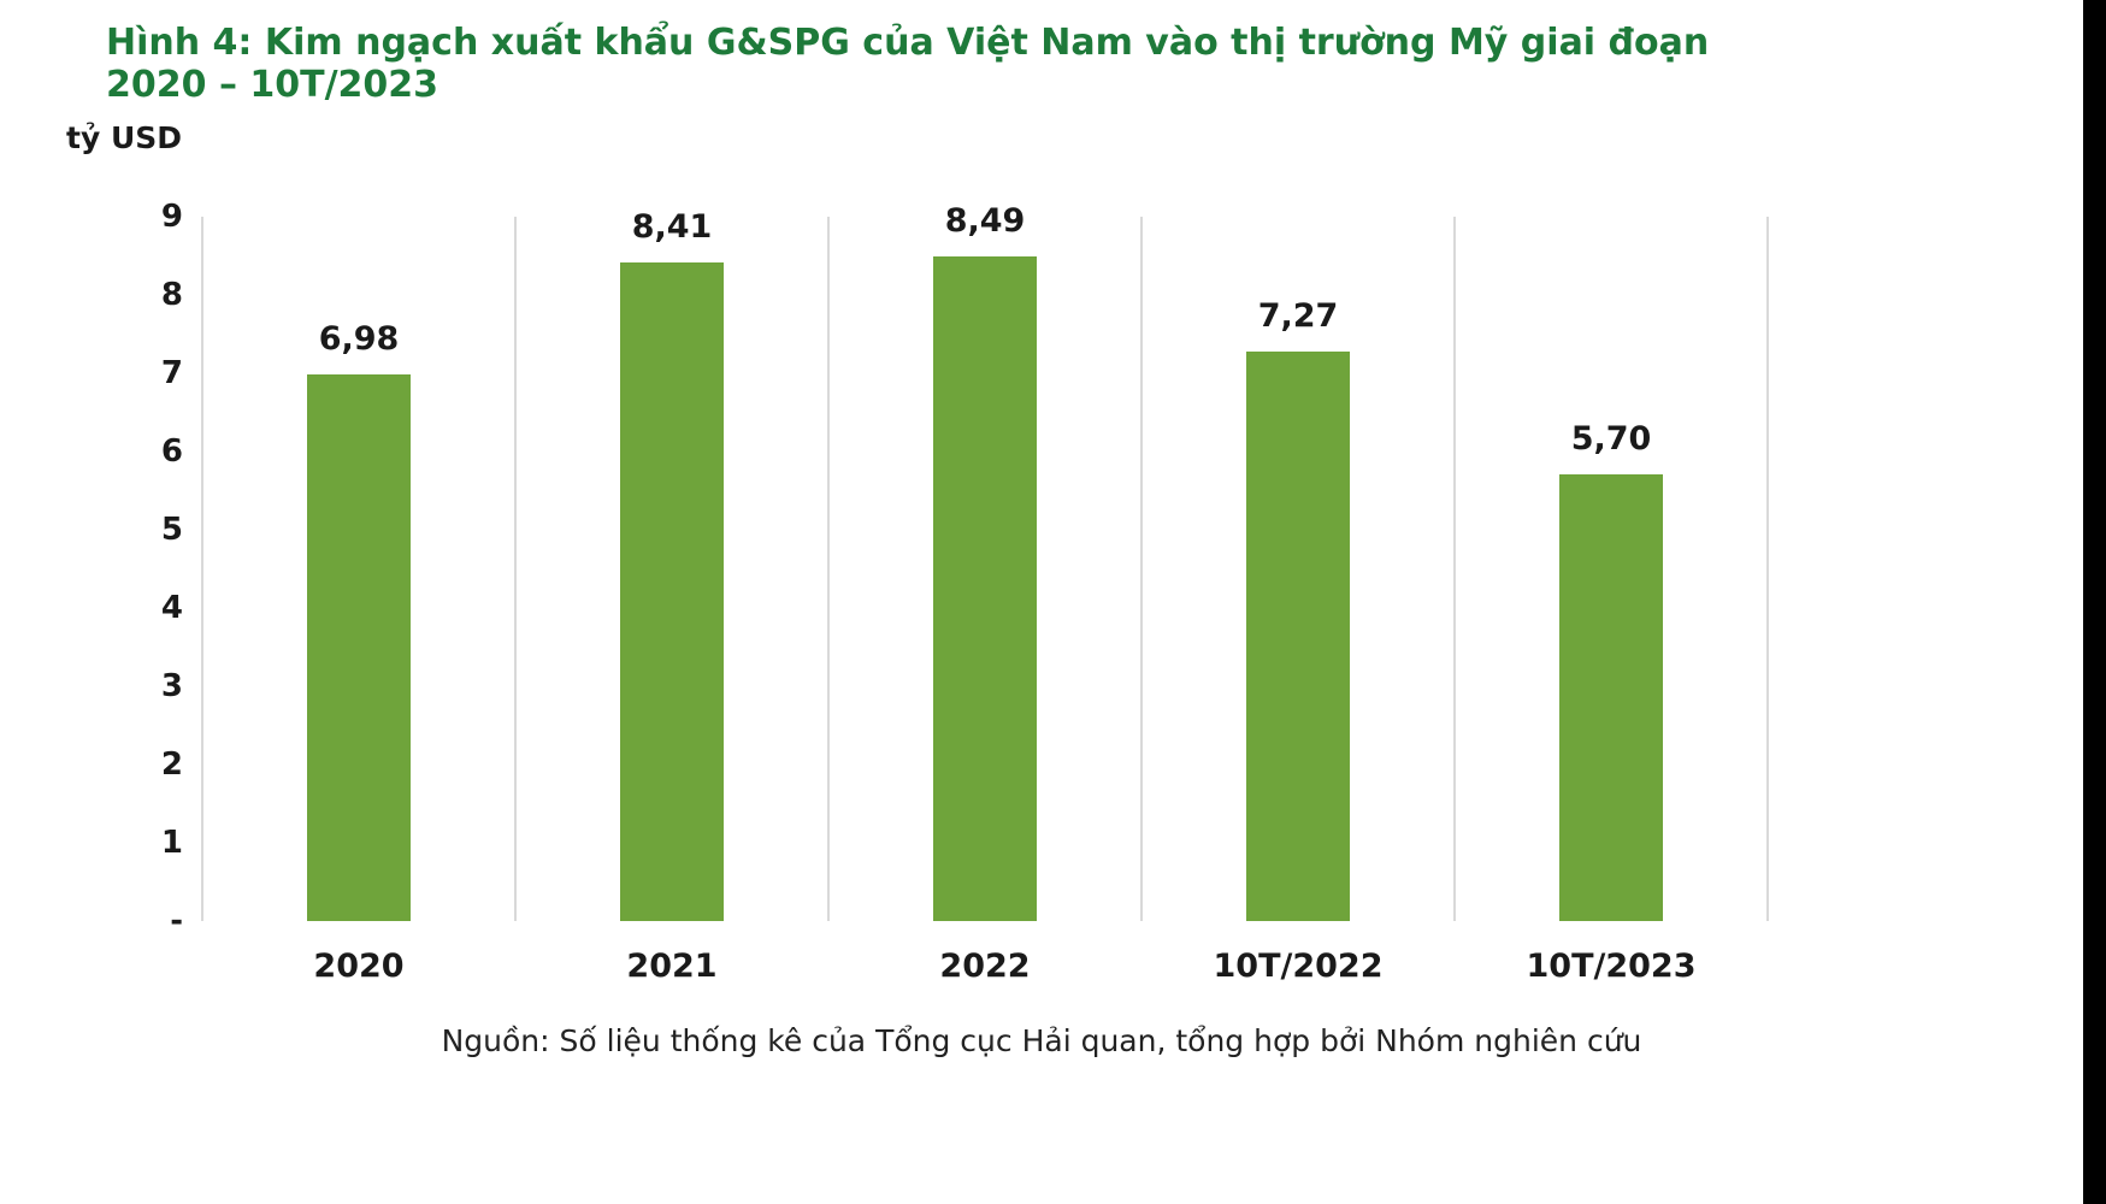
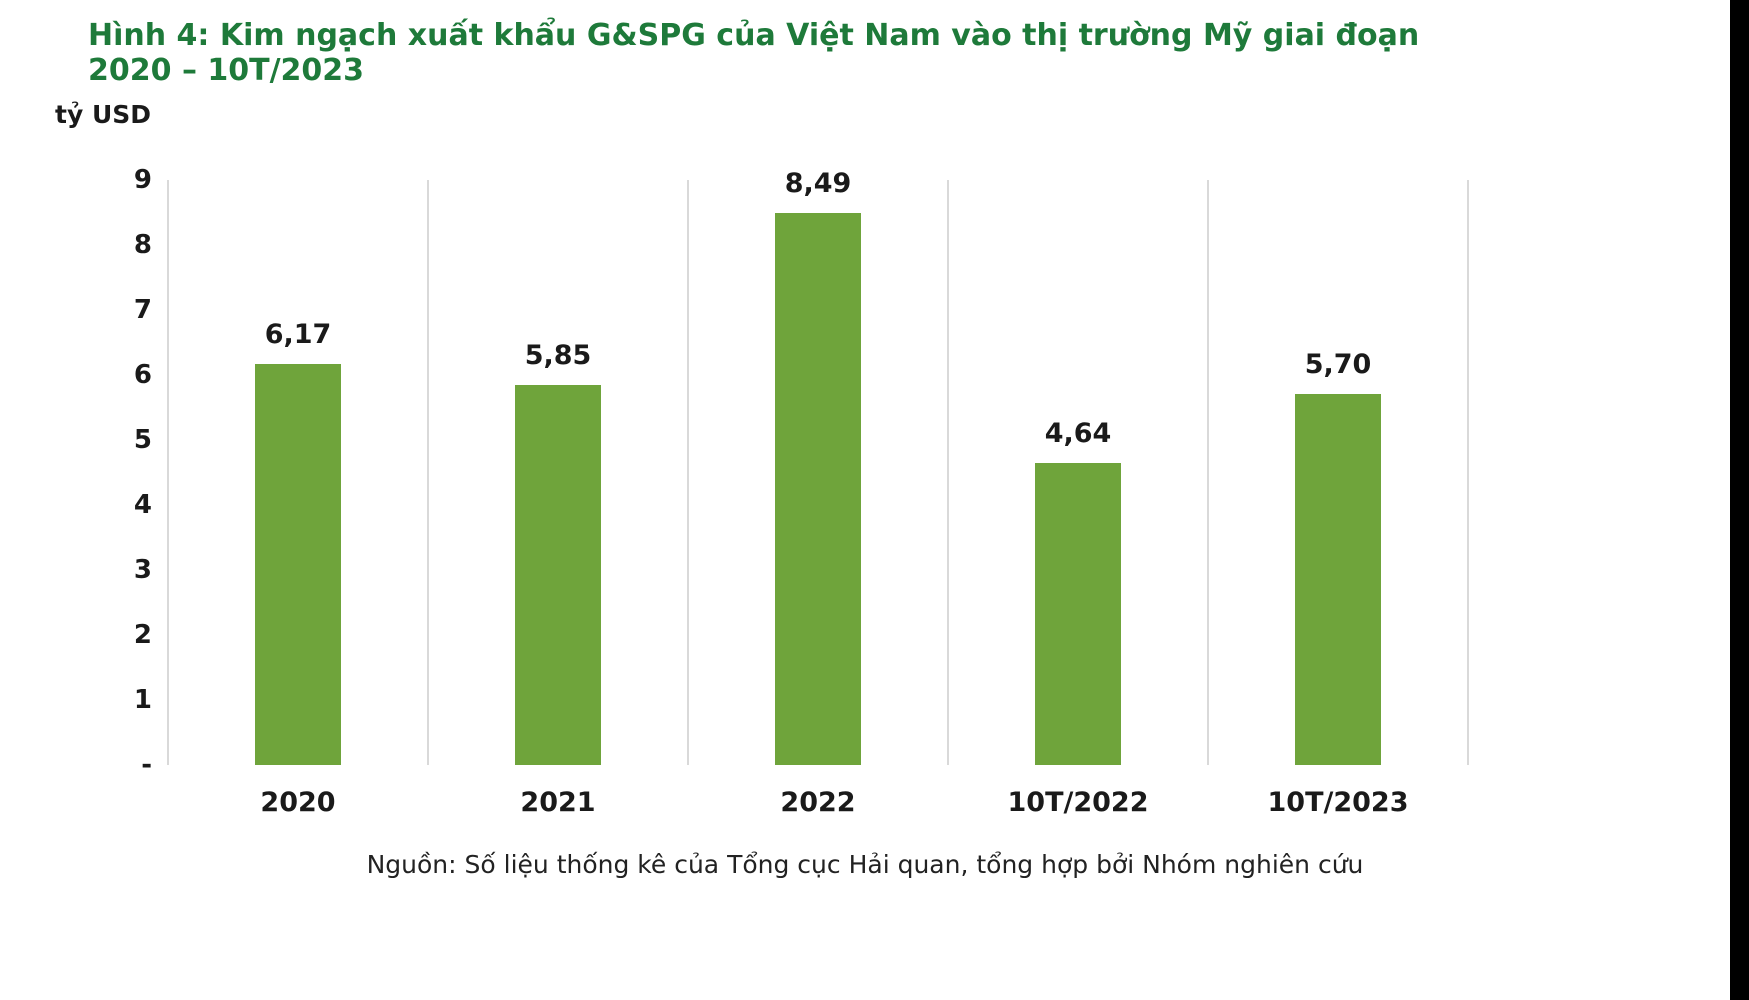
2020: 6,98 -> 6,17
2021: 8,41 -> 5,85
10T/2022: 7,27 -> 4,64
